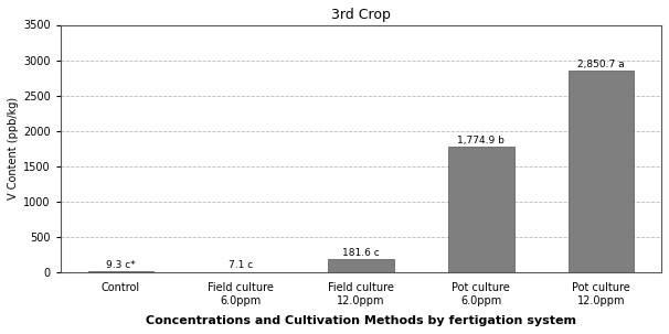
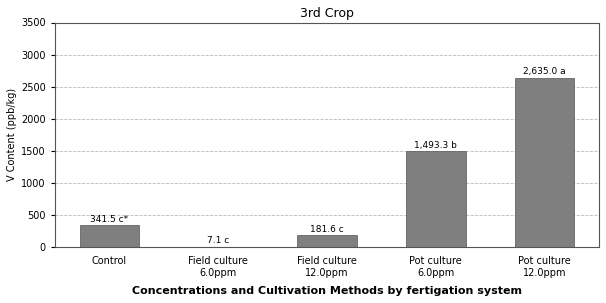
Control: 9.3 -> 341.5
Pot culture 6.0ppm: 1,774.9 -> 1,493.3
Pot culture 12.0ppm: 2,850.7 -> 2,635.0
